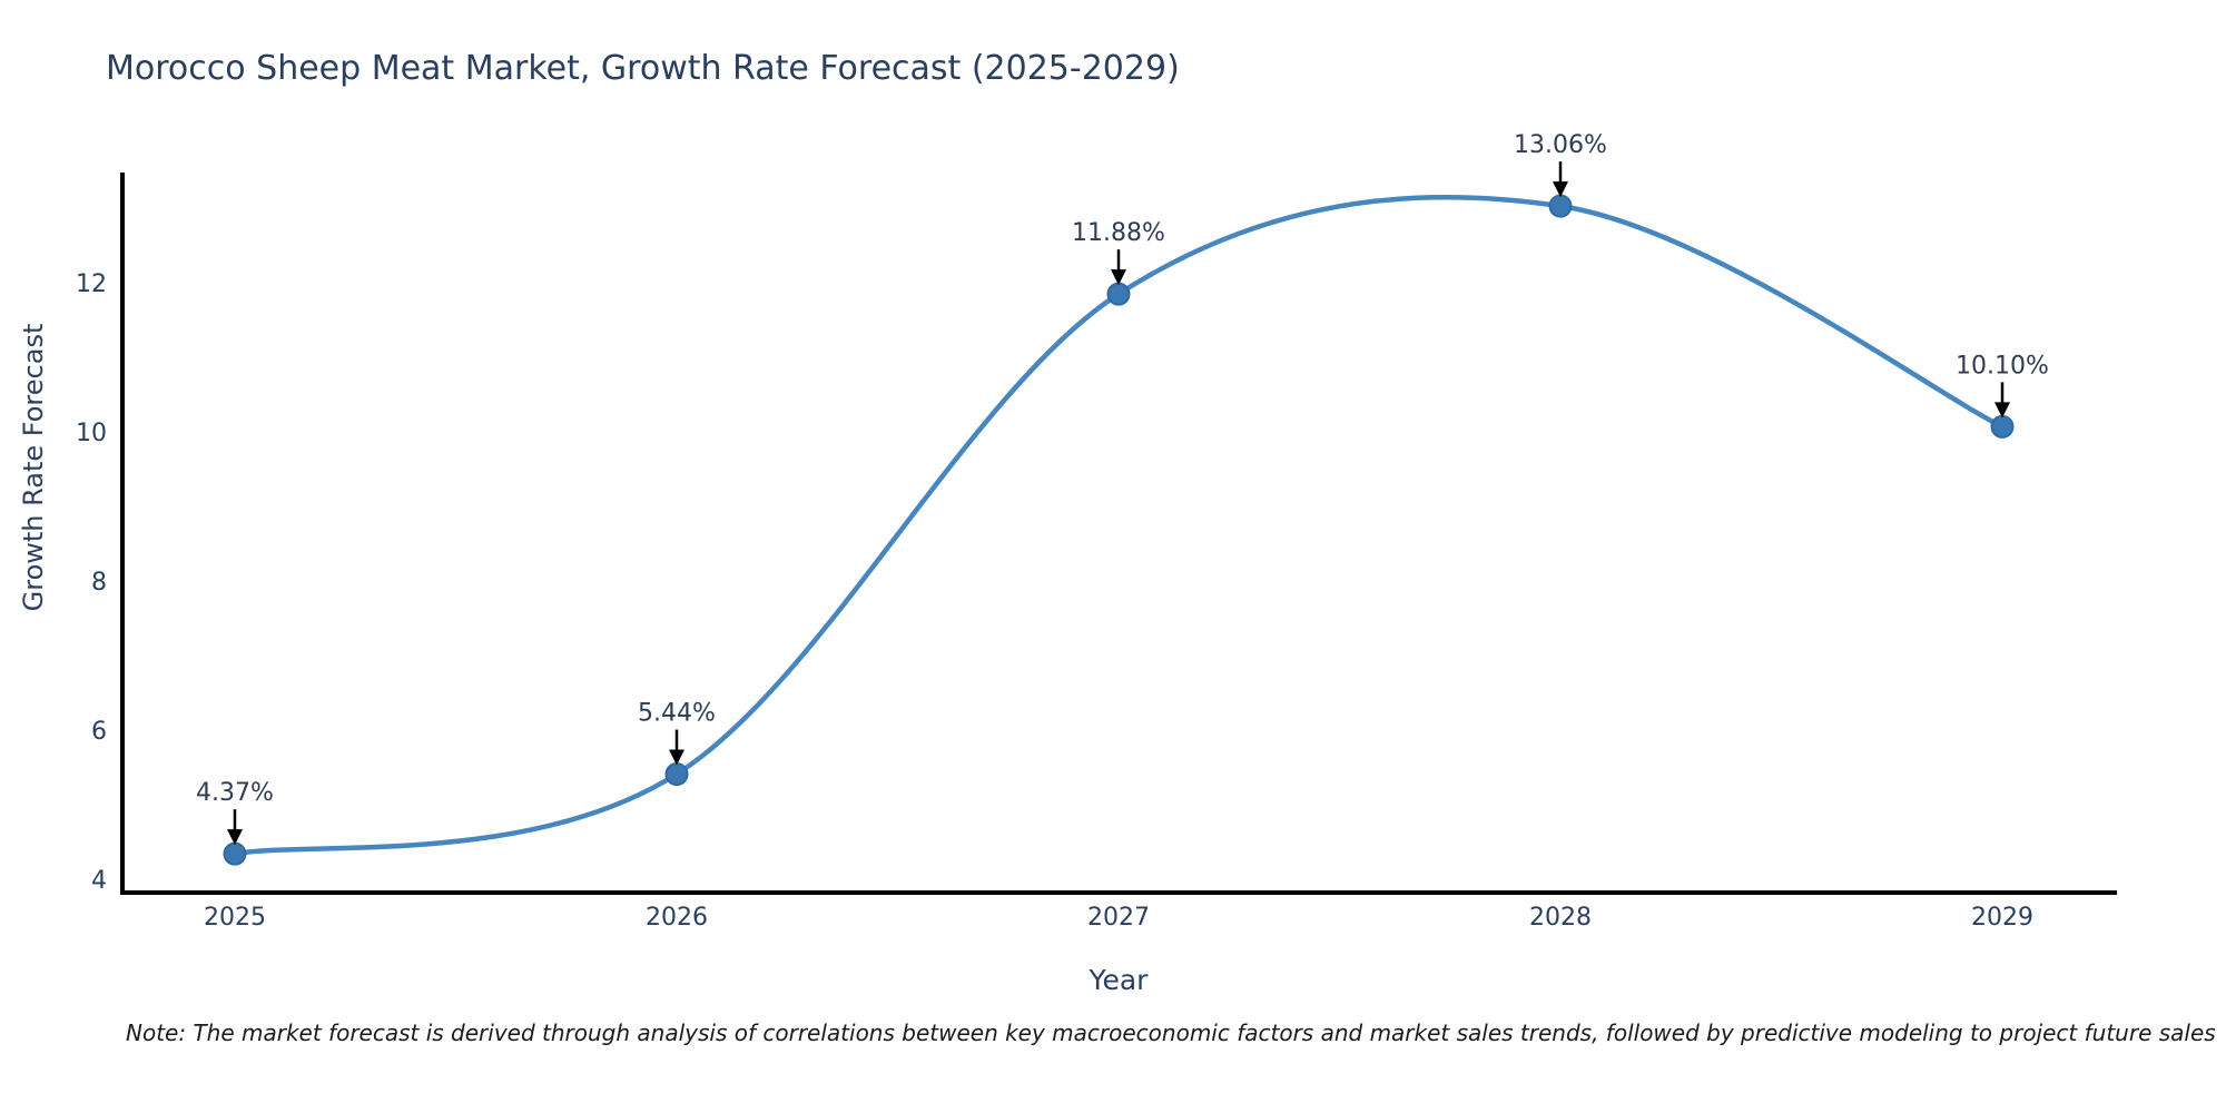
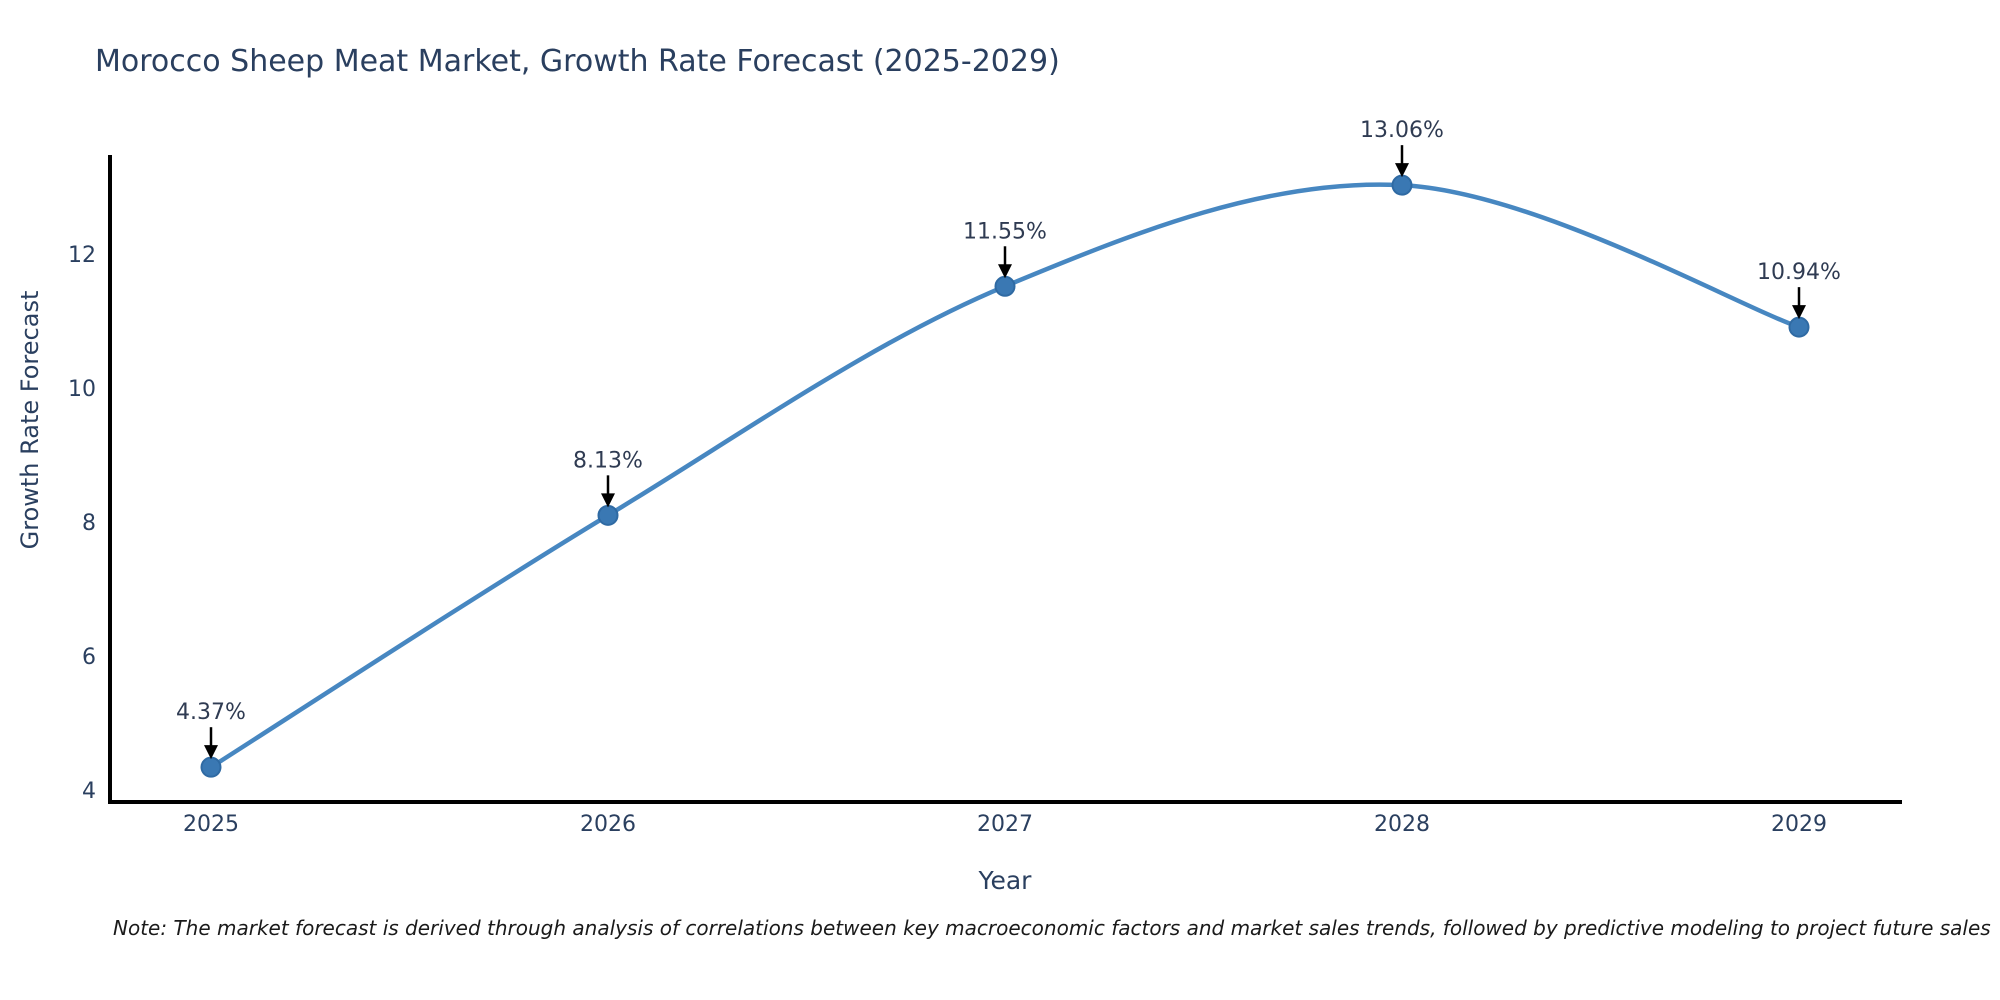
2026: 5.44% -> 8.13%
2027: 11.88% -> 11.55%
2029: 10.10% -> 10.94%
